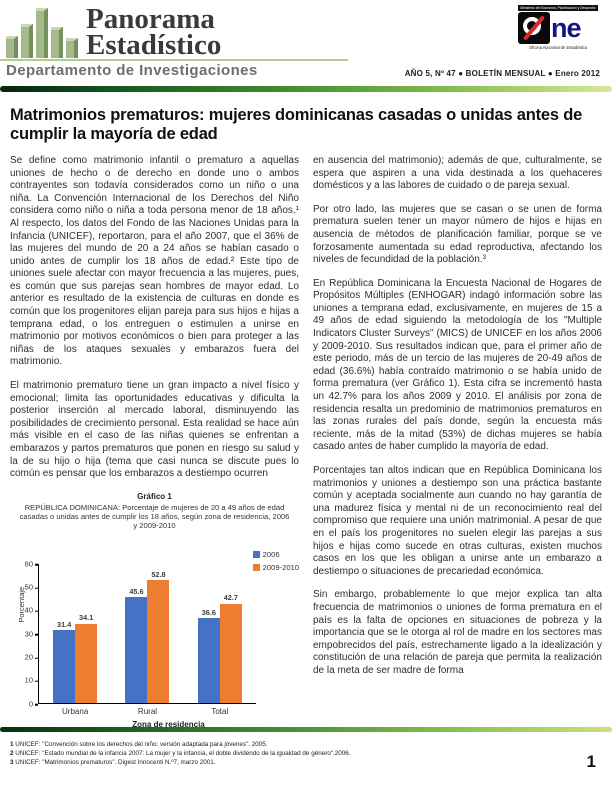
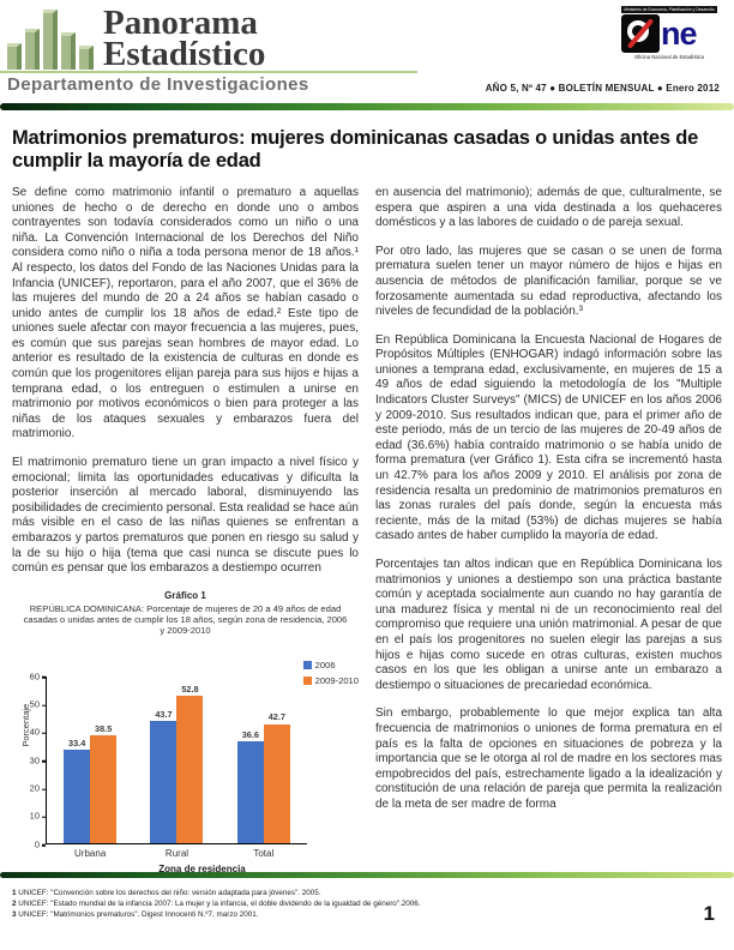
2006/Urbana: 31.4 -> 33.4
2009-2010/Urbana: 34.1 -> 38.5
2006/Rural: 45.6 -> 43.7
